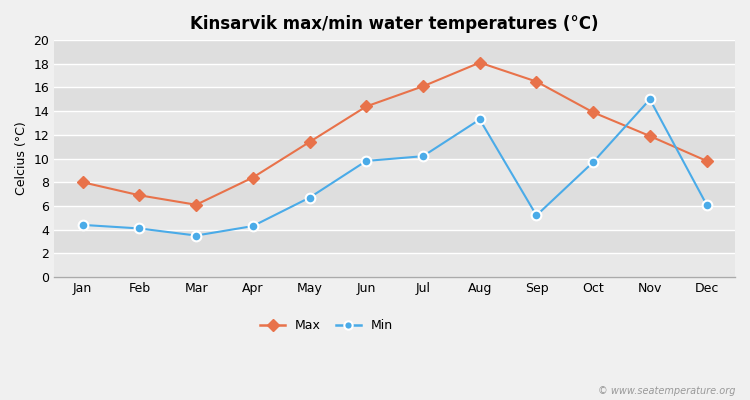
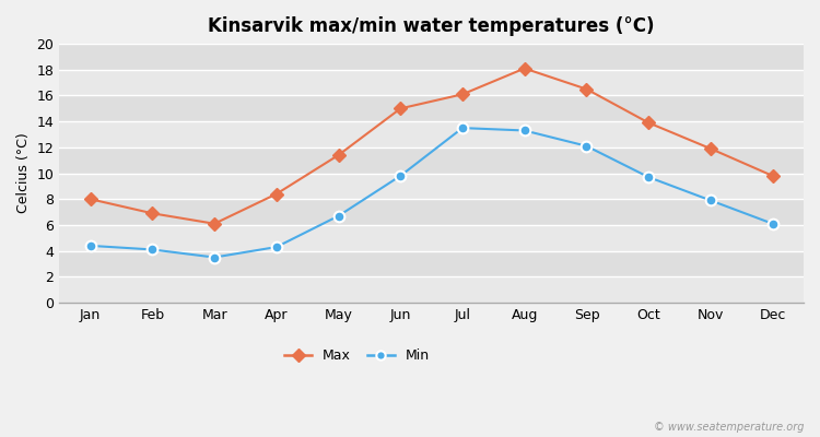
Max/Jun: 14.4 -> 15.0
Min/Jul: 10.2 -> 13.5
Min/Sep: 5.2 -> 12.1
Min/Nov: 15.0 -> 7.9
